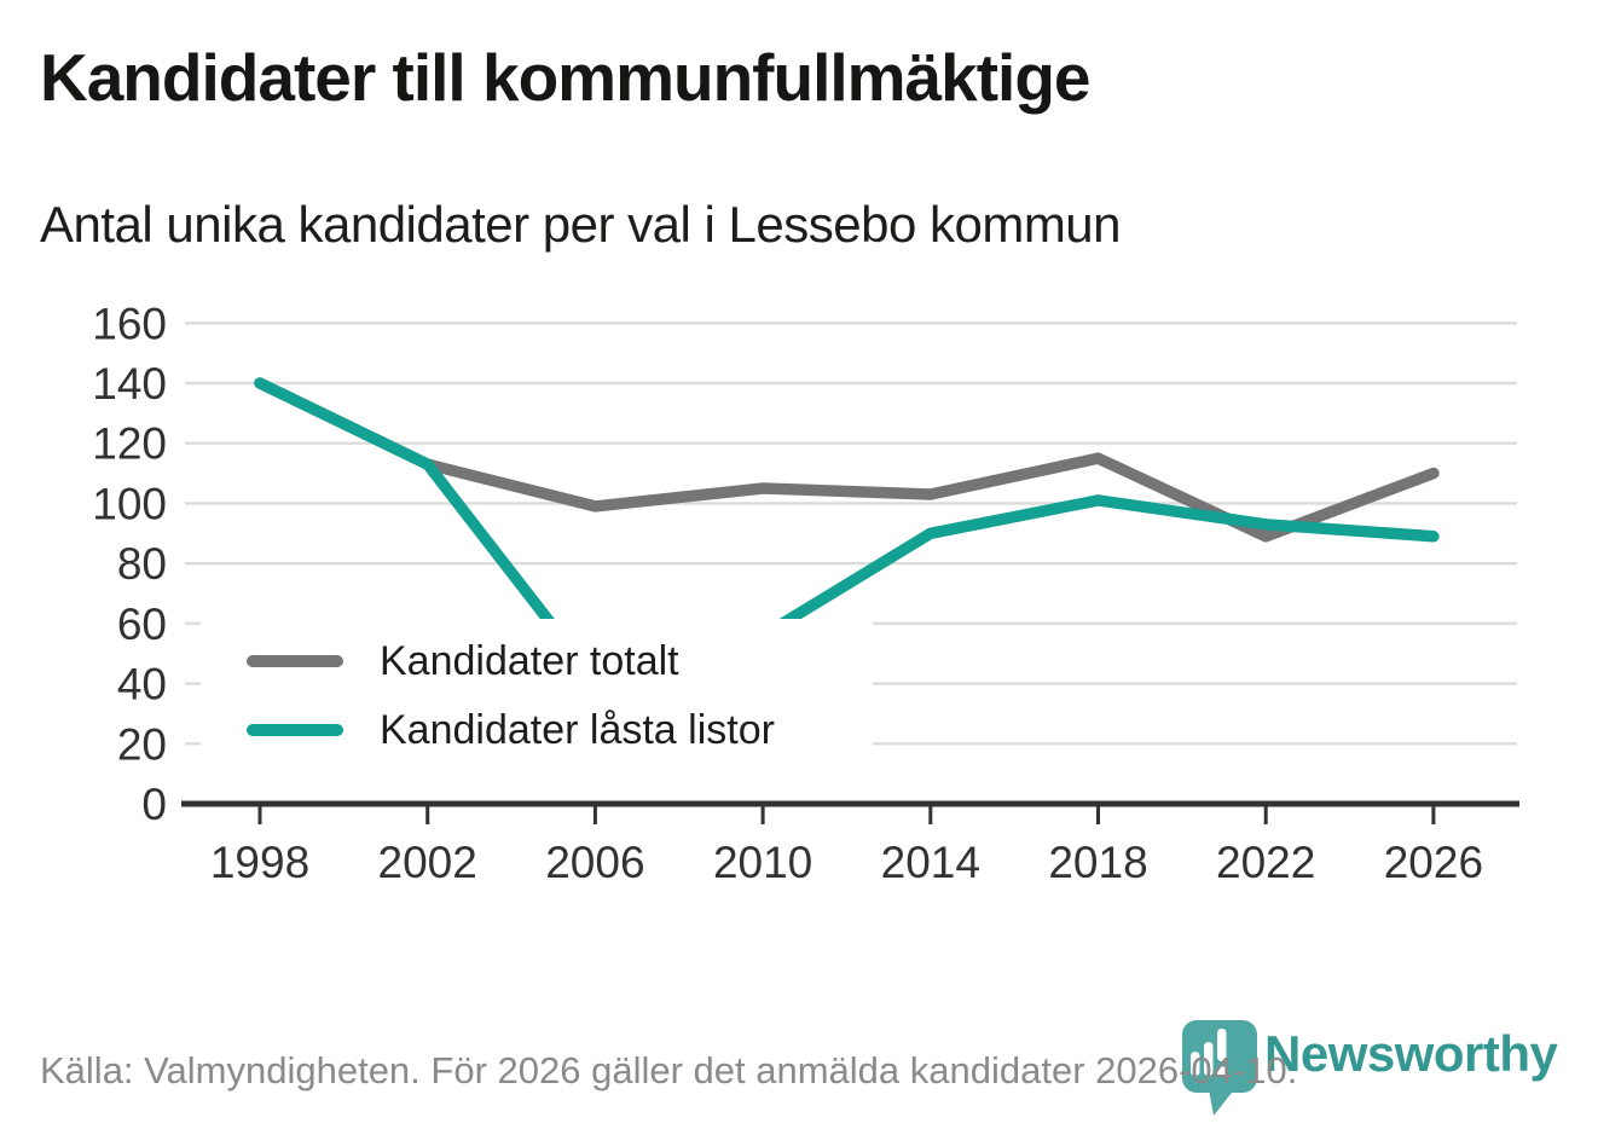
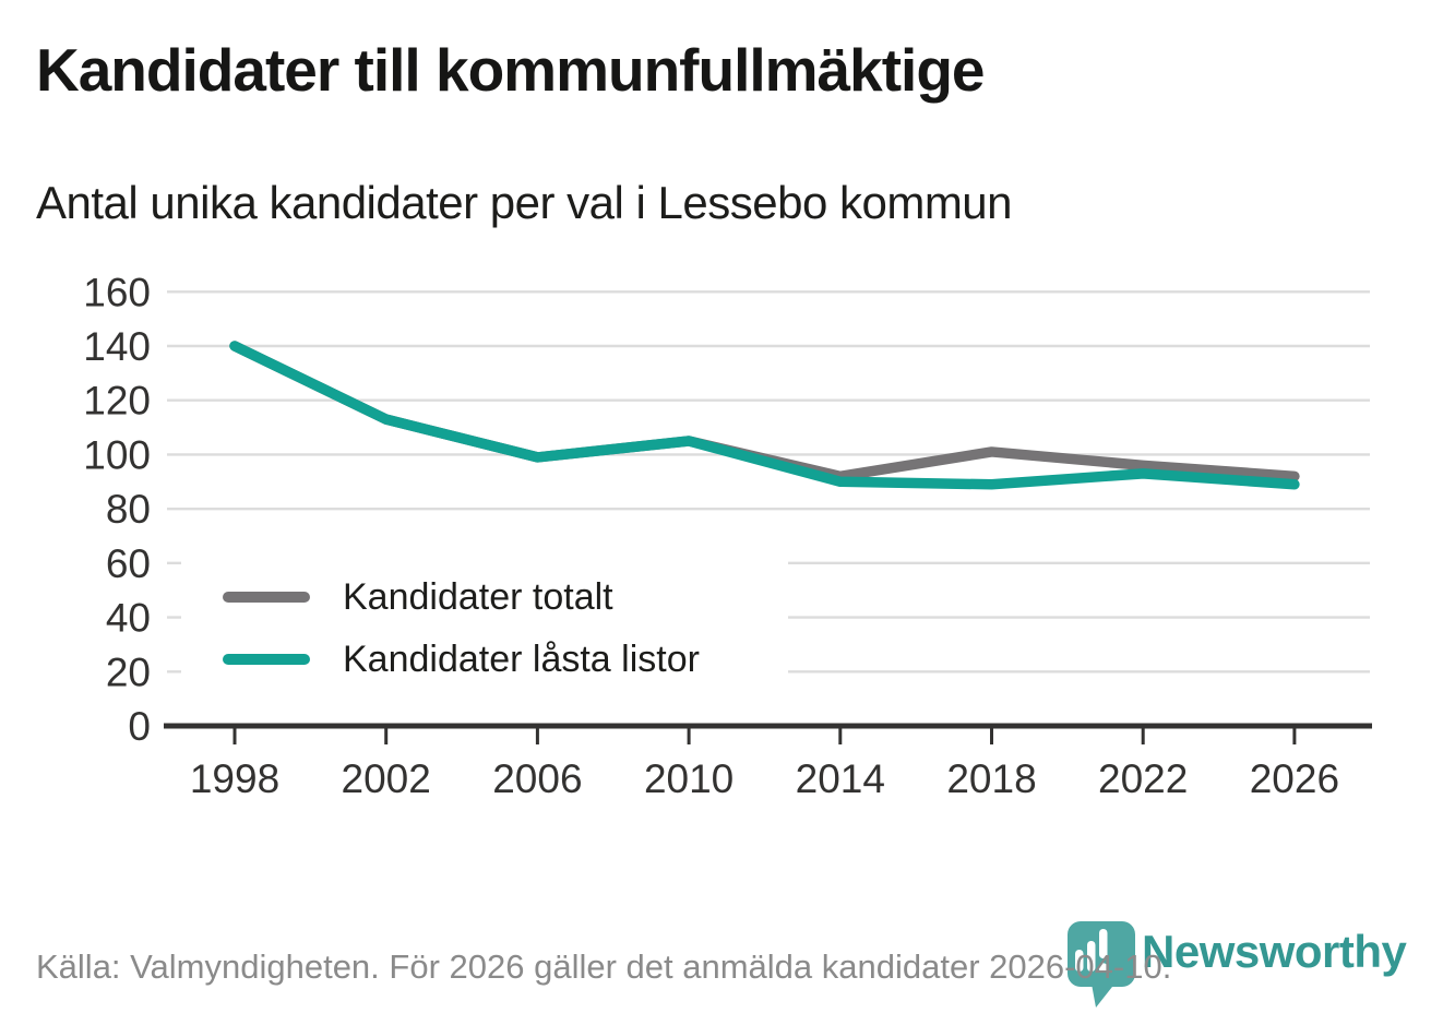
Kandidater låsta listor/2006: 41 -> 99
Kandidater låsta listor/2010: 56 -> 105
Kandidater totalt/2014: 103 -> 92
Kandidater totalt/2018: 115 -> 101
Kandidater låsta listor/2018: 101 -> 89
Kandidater totalt/2022: 89 -> 96
Kandidater totalt/2026: 110 -> 92
